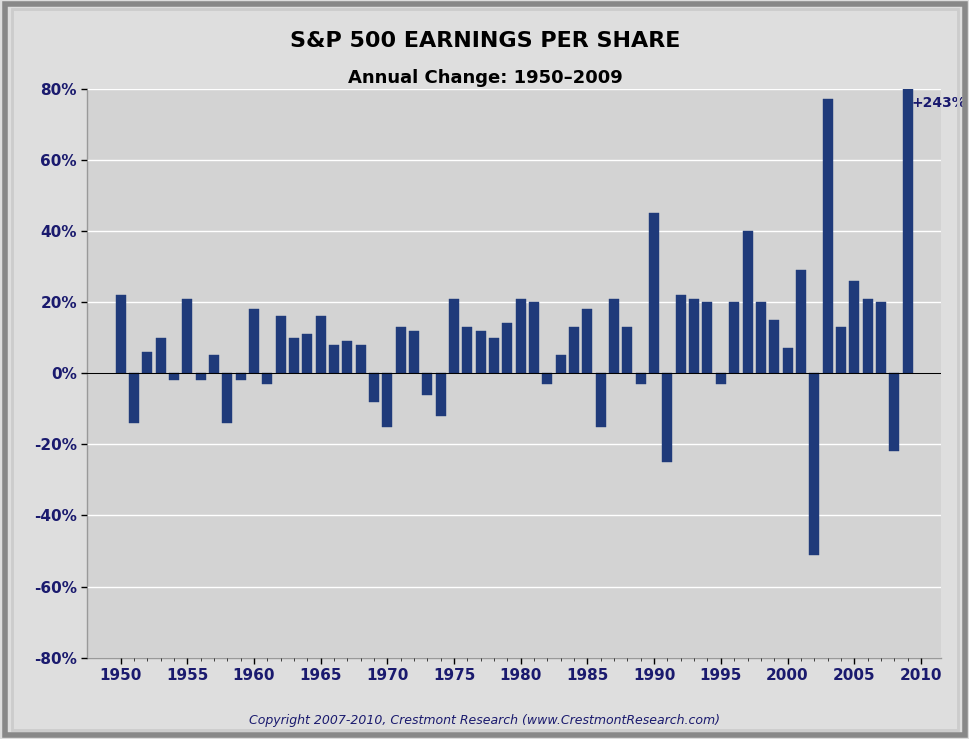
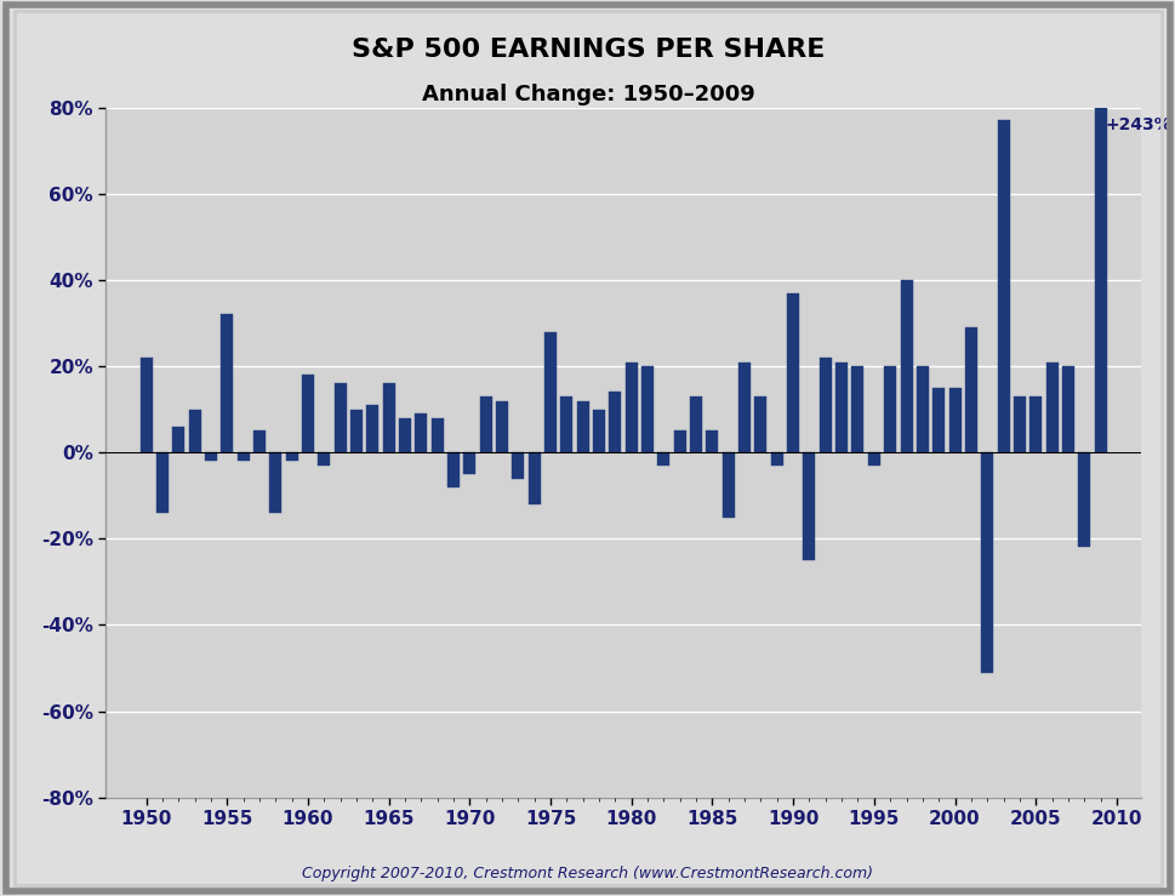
1955: 21% -> 32%
1970: -15% -> -5%
1975: 21% -> 28%
1985: 18% -> 5%
1990: 45% -> 37%
2000: 7% -> 15%
2005: 26% -> 13%
